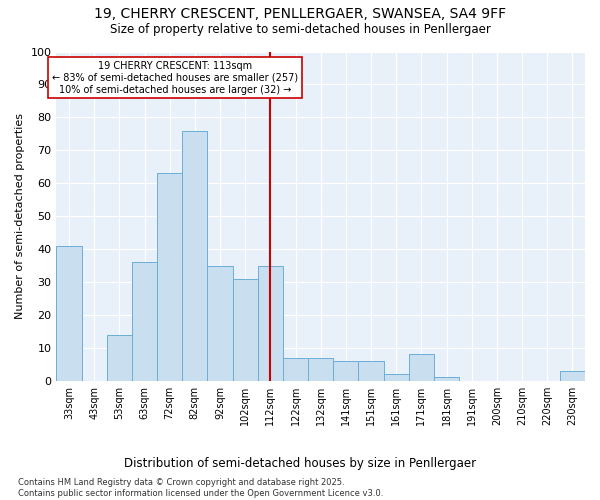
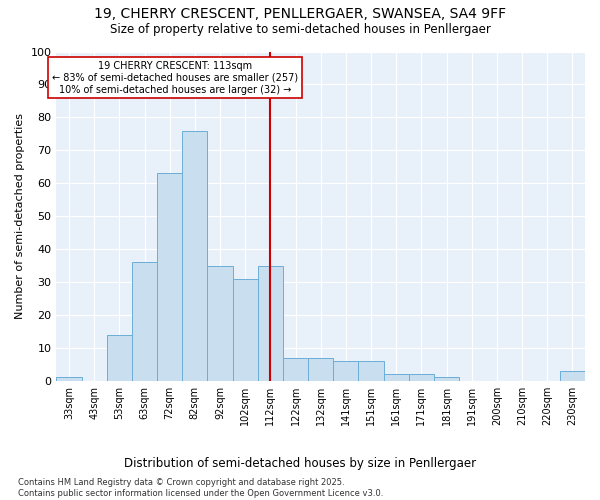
33sqm: 41 -> 1
171sqm: 8 -> 2
